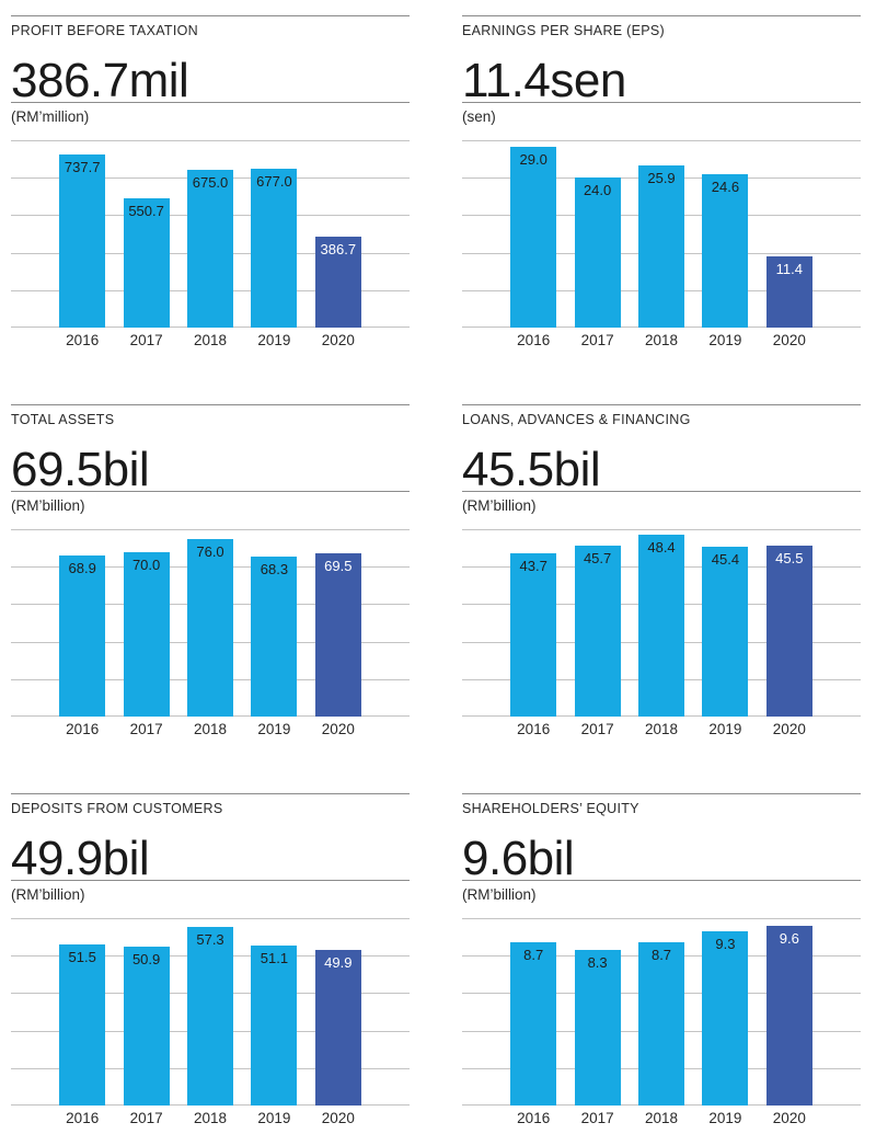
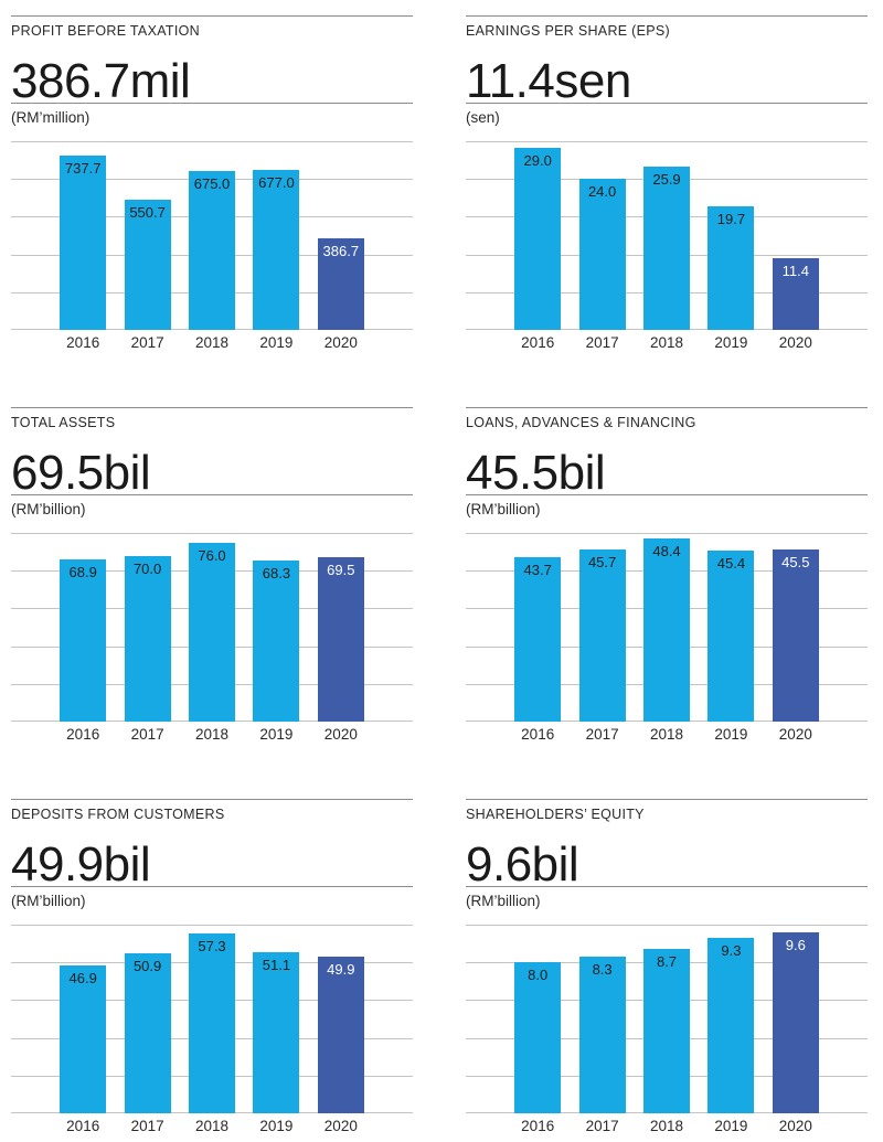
EARNINGS PER SHARE (EPS)/2019: 24.6 -> 19.7
DEPOSITS FROM CUSTOMERS/2016: 51.5 -> 46.9
SHAREHOLDERS’ EQUITY/2016: 8.7 -> 8.0
